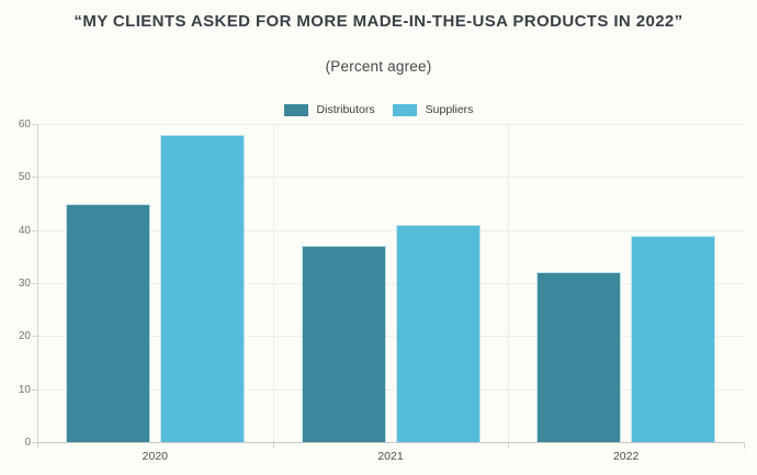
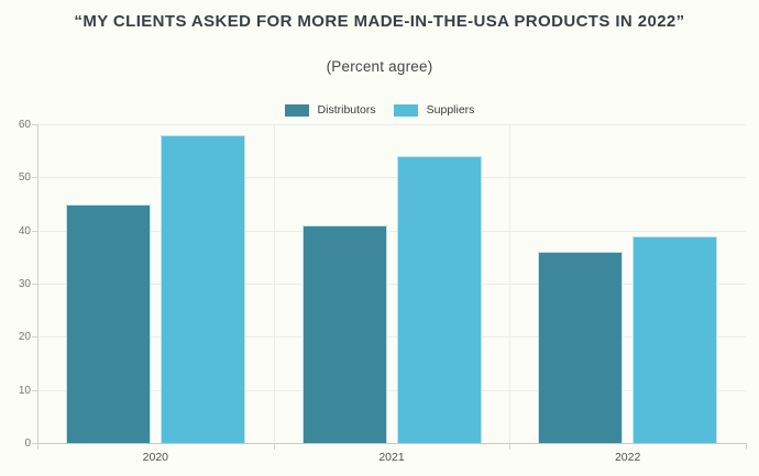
Distributors/2021: 37 -> 41
Suppliers/2021: 41 -> 54
Distributors/2022: 32 -> 36
